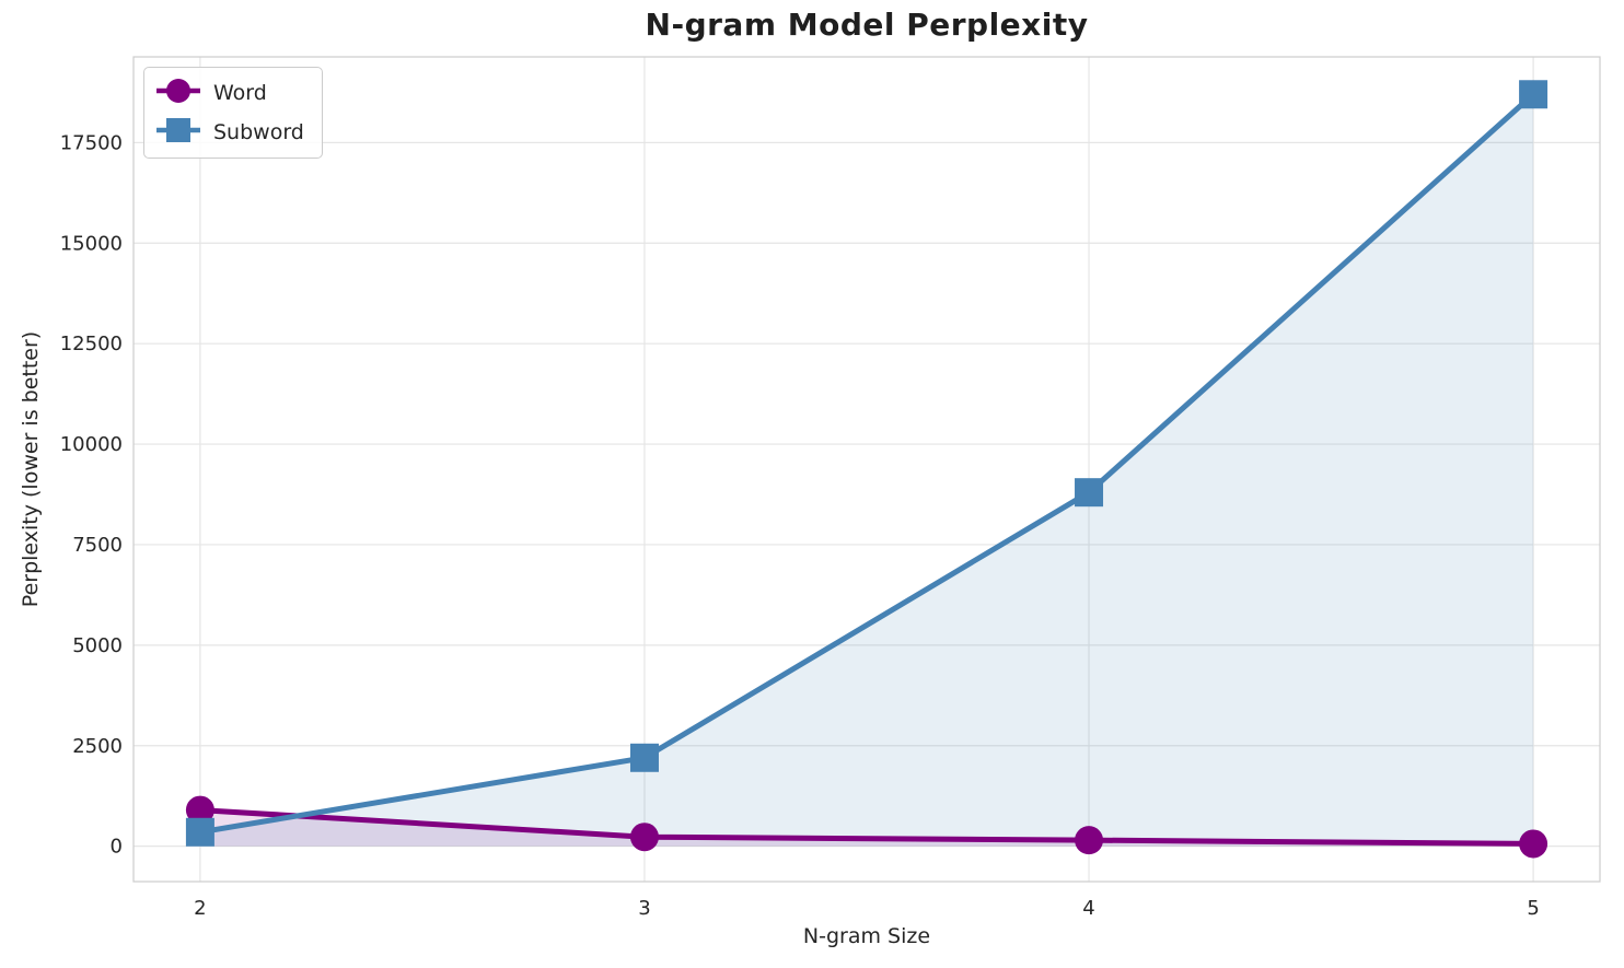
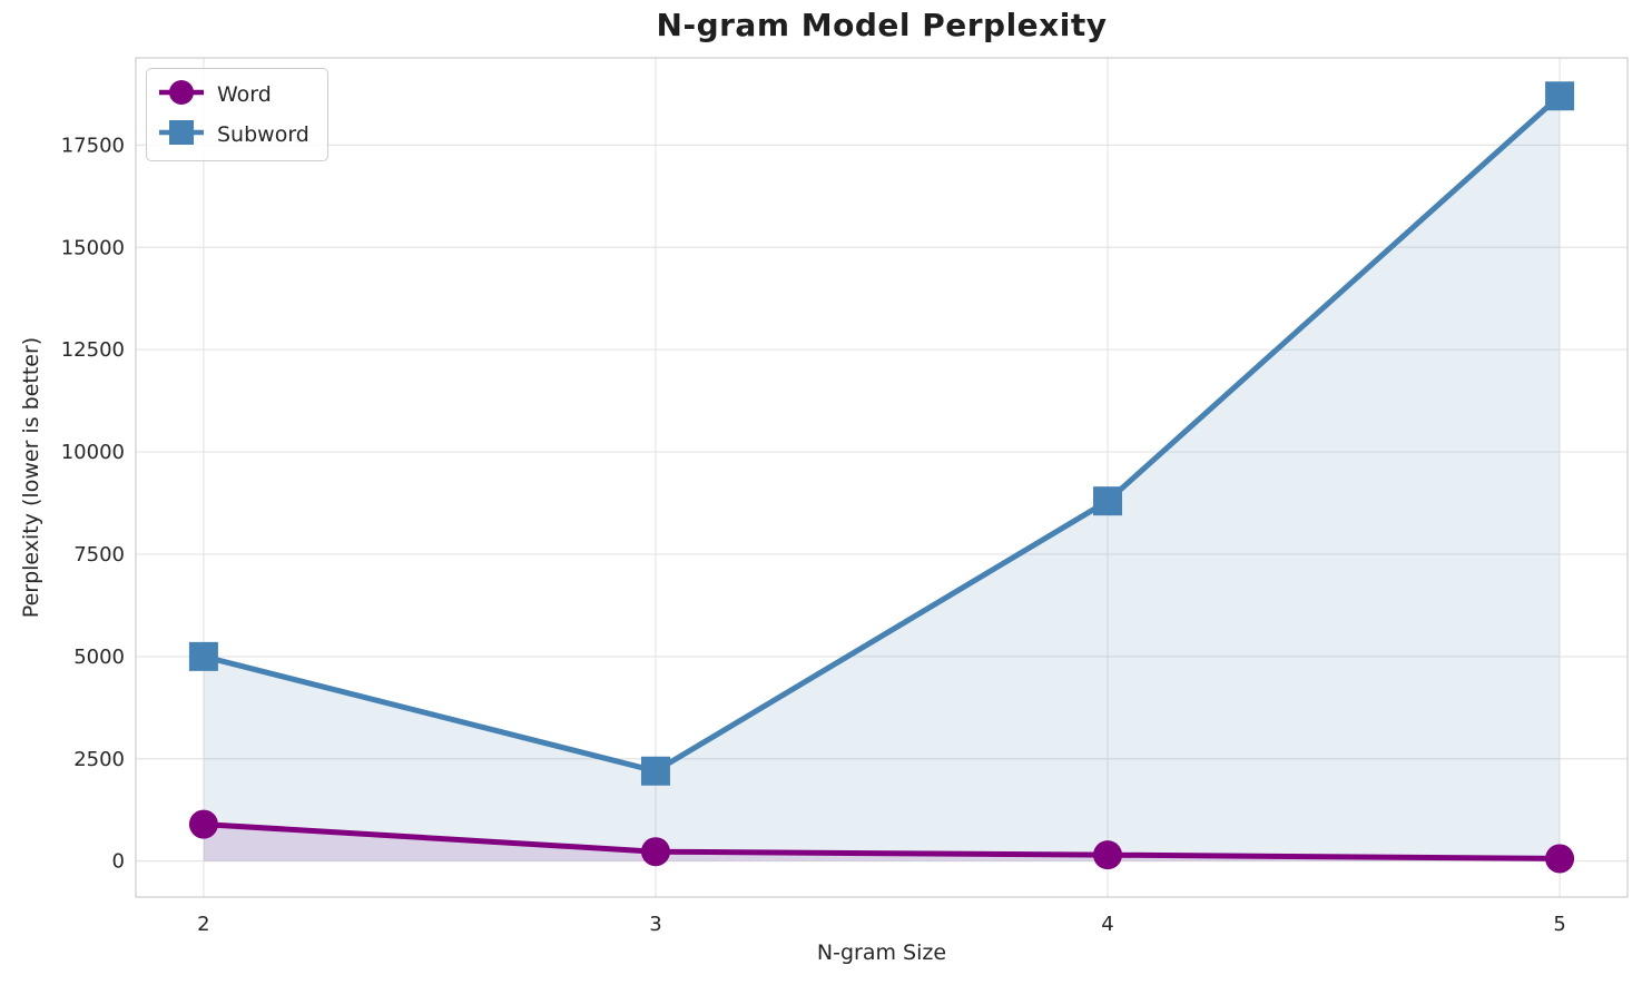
Subword/2: 400 -> 5000
